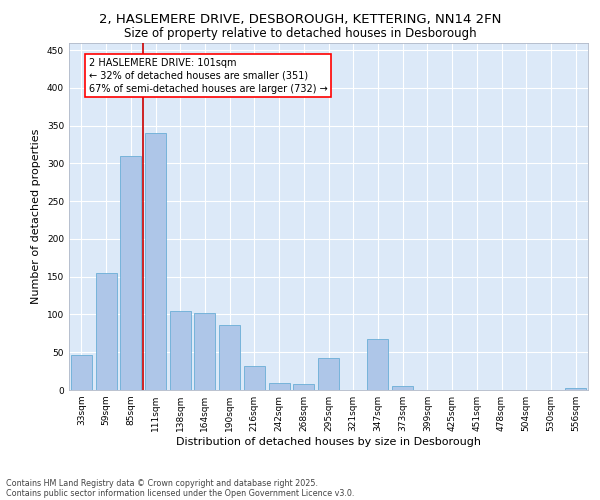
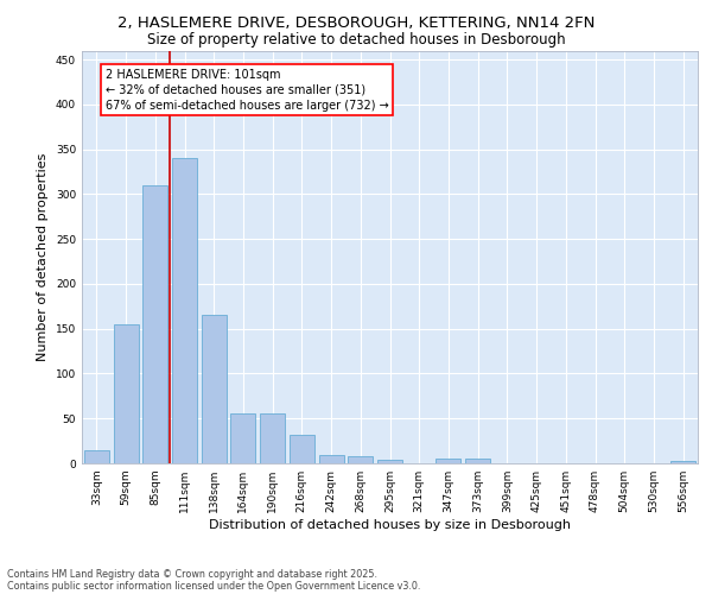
33sqm: 46 -> 15
138sqm: 104 -> 165
164sqm: 102 -> 55
190sqm: 86 -> 55
295sqm: 42 -> 4
347sqm: 68 -> 5
